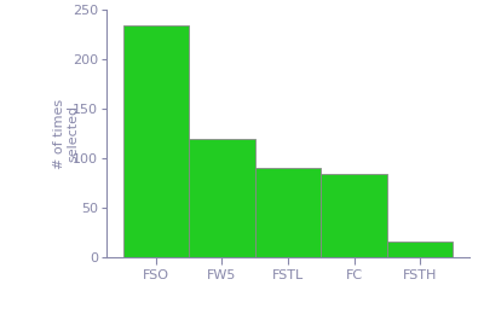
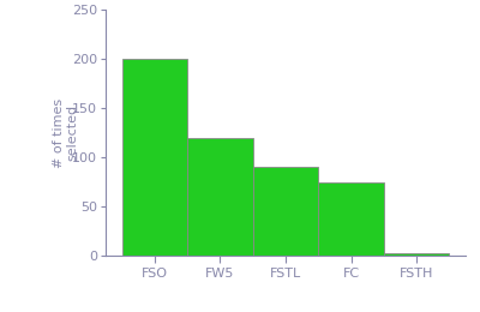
FSO: 234 -> 200
FC: 84 -> 75
FSTH: 16 -> 3
